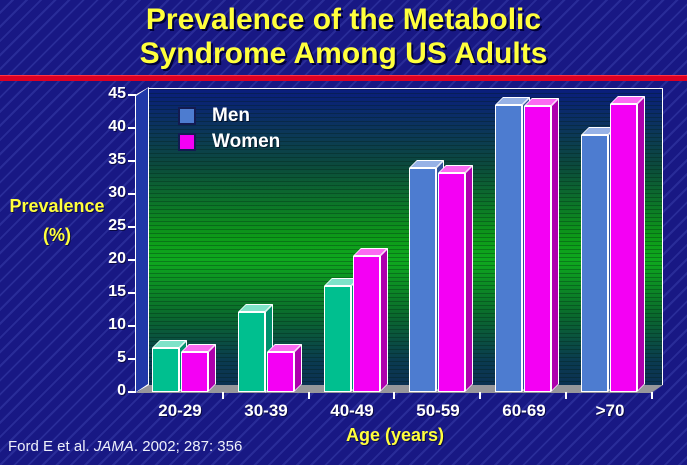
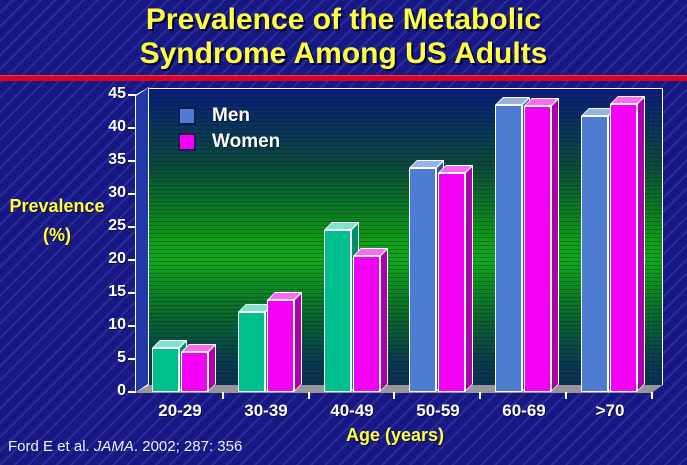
Women/30-39: 6 -> 14
Men/40-49: 16 -> 25
Men/>70: 39 -> 42
